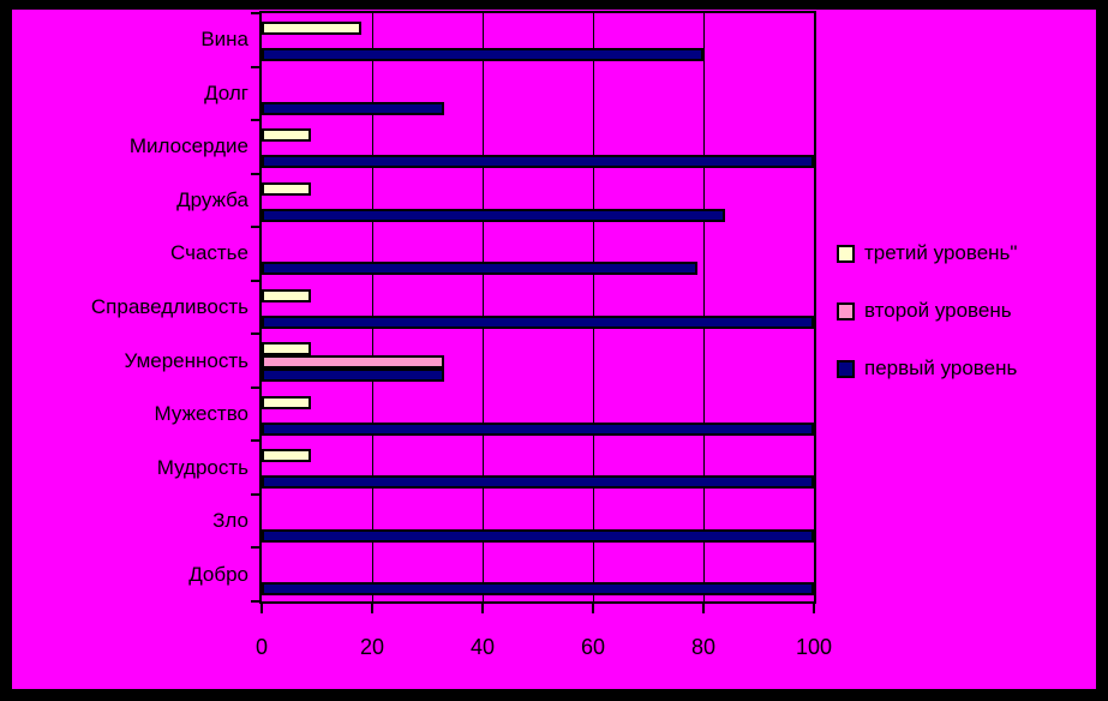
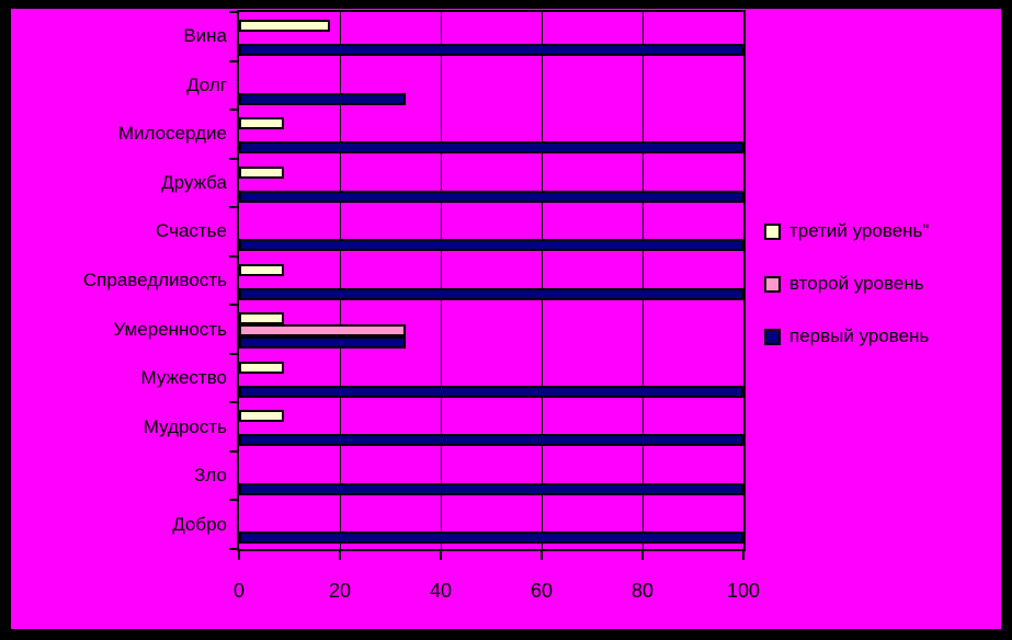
первый уровень/Вина: 80 -> 100
первый уровень/Дружба: 84 -> 100
первый уровень/Счастье: 79 -> 100
